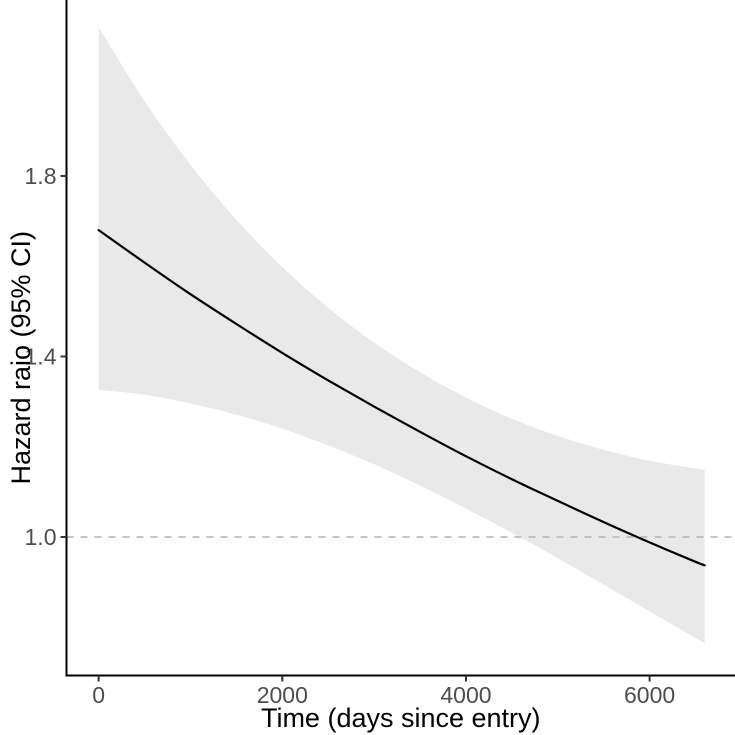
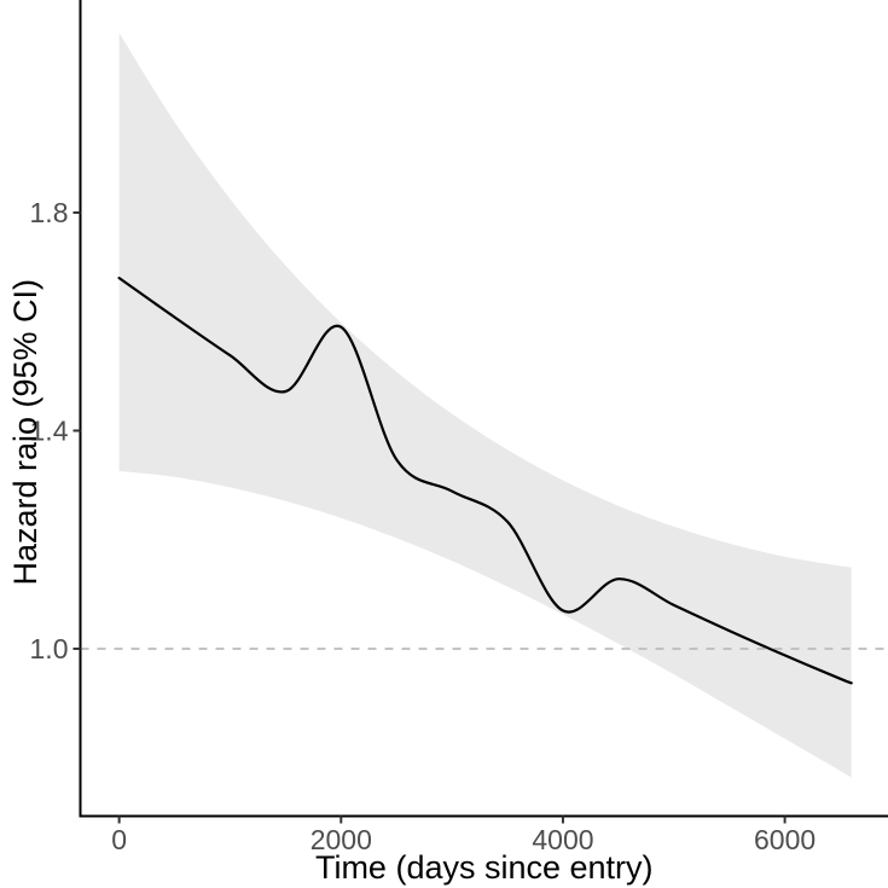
2000: 1.41 -> 1.59
4000: 1.18 -> 1.07
